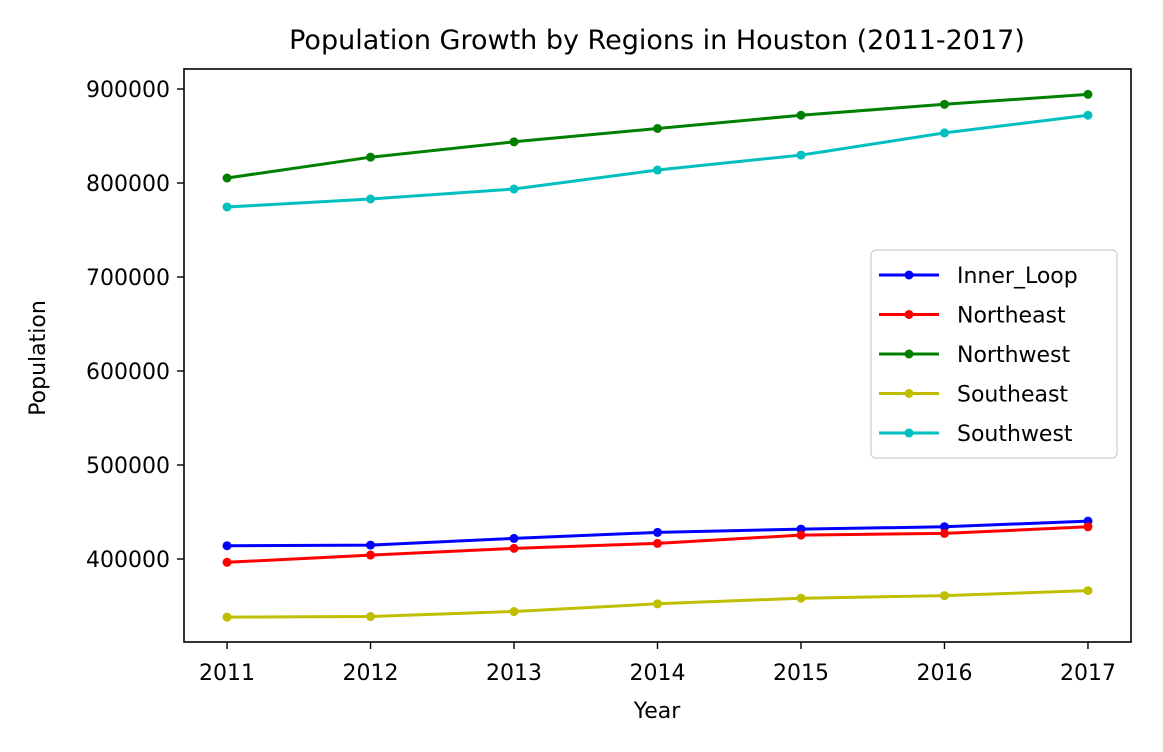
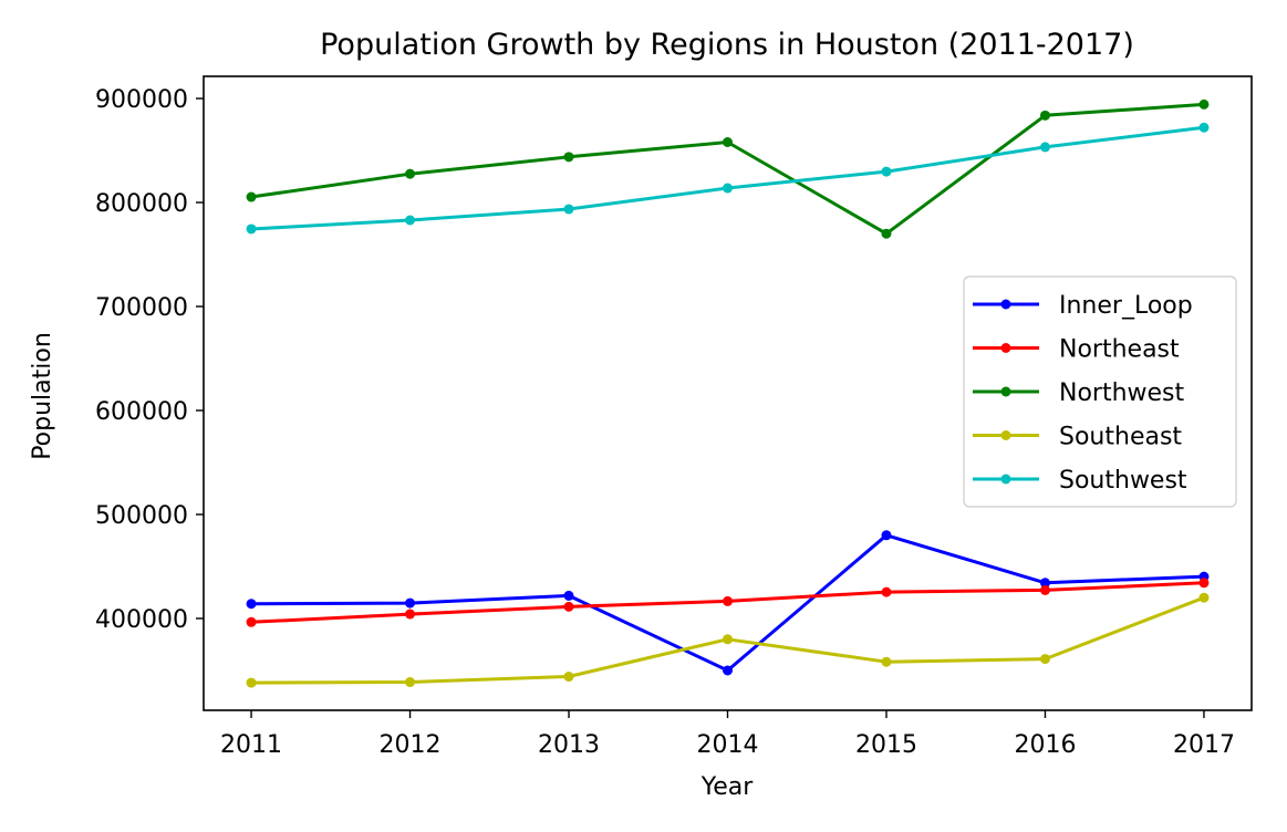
Inner_Loop/2014: 430000 -> 350000
Southeast/2014: 350000 -> 380000
Inner_Loop/2015: 430000 -> 480000
Northwest/2015: 870000 -> 770000
Southeast/2017: 370000 -> 420000
